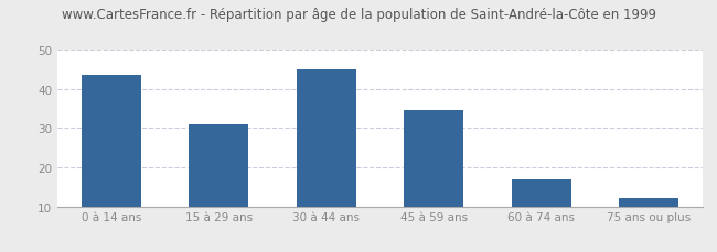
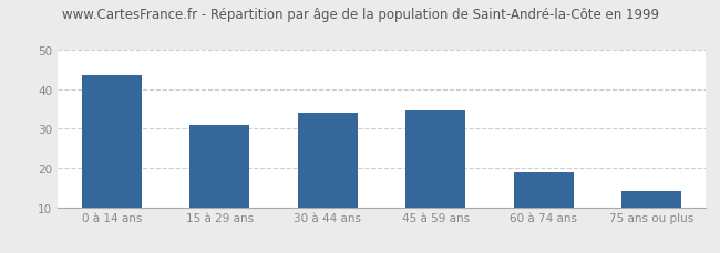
30 à 44 ans: 45.0 -> 34.0
60 à 74 ans: 17.0 -> 19.0
75 ans ou plus: 12.0 -> 14.0
